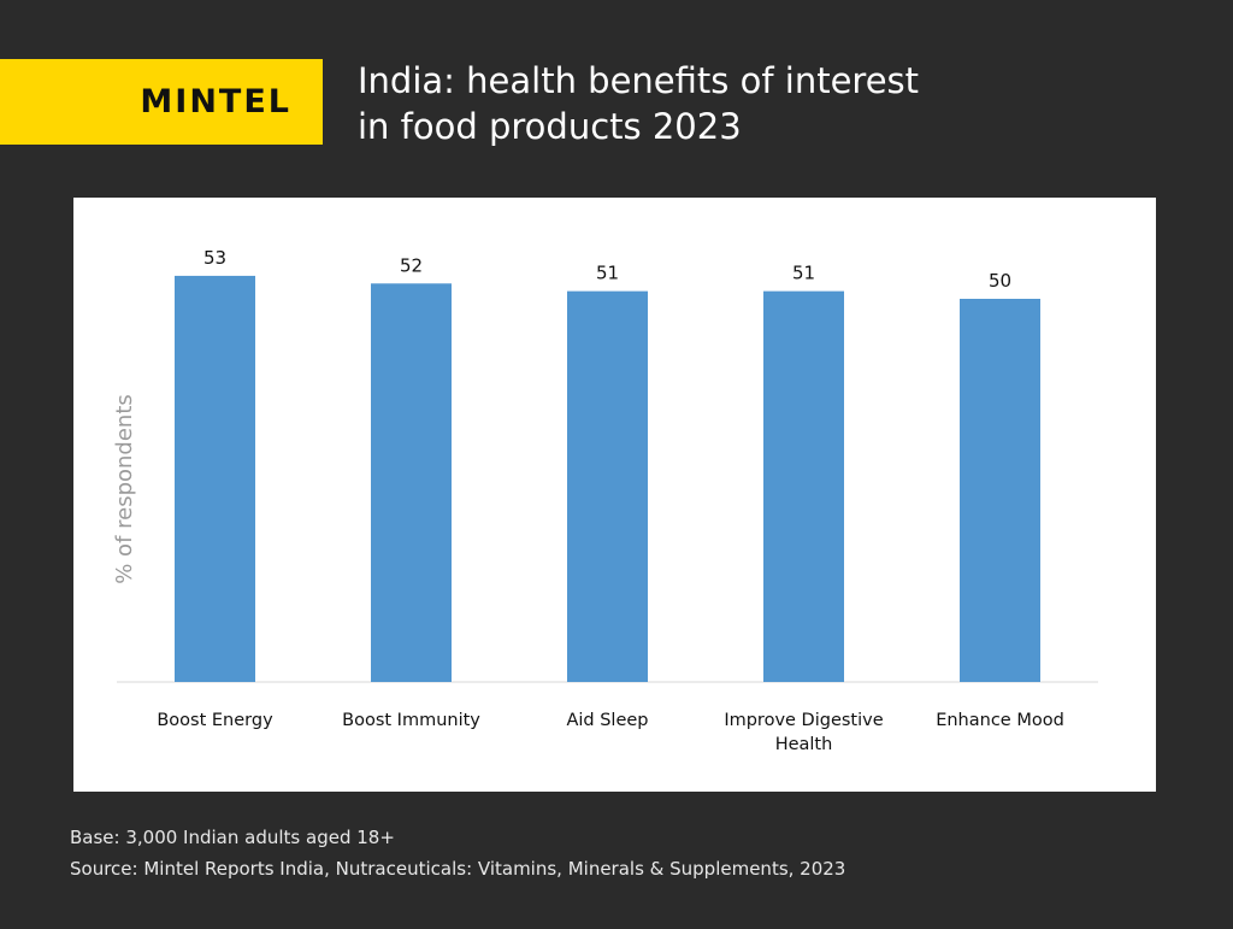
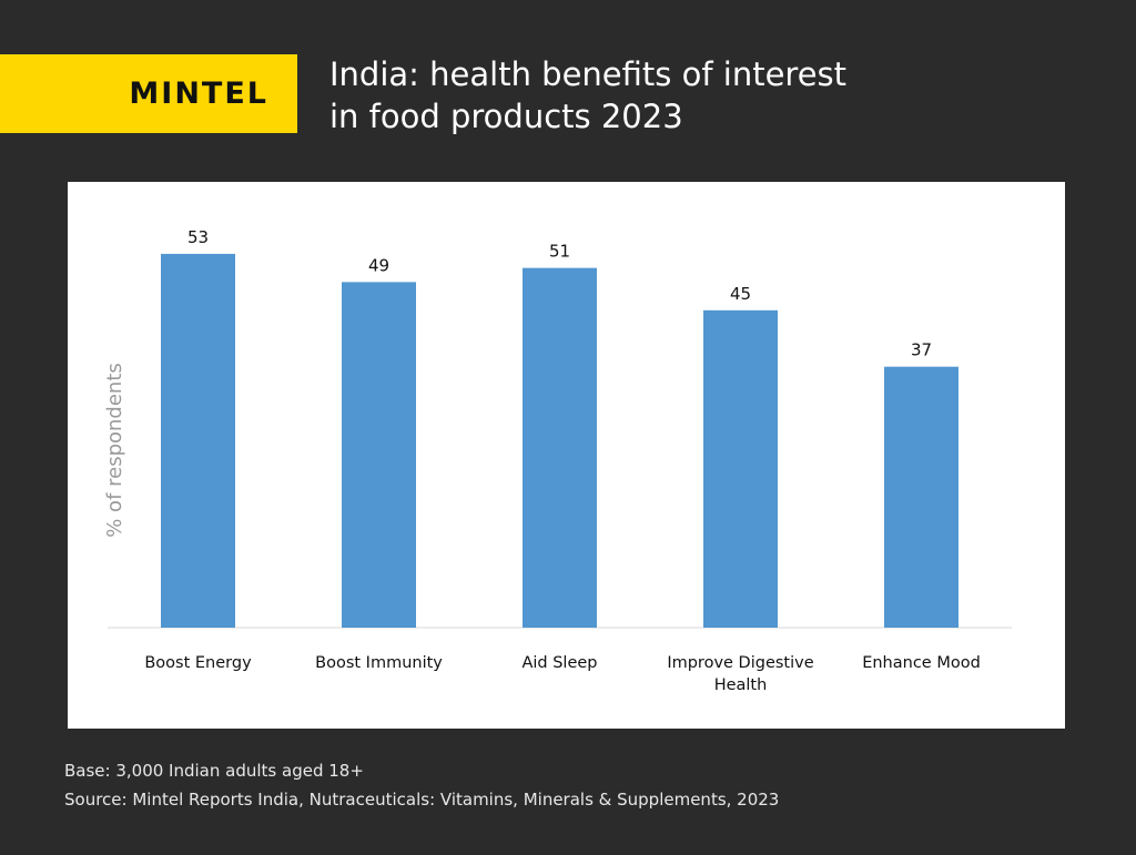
Boost Immunity: 52 -> 49
Improve Digestive Health: 51 -> 45
Enhance Mood: 50 -> 37
